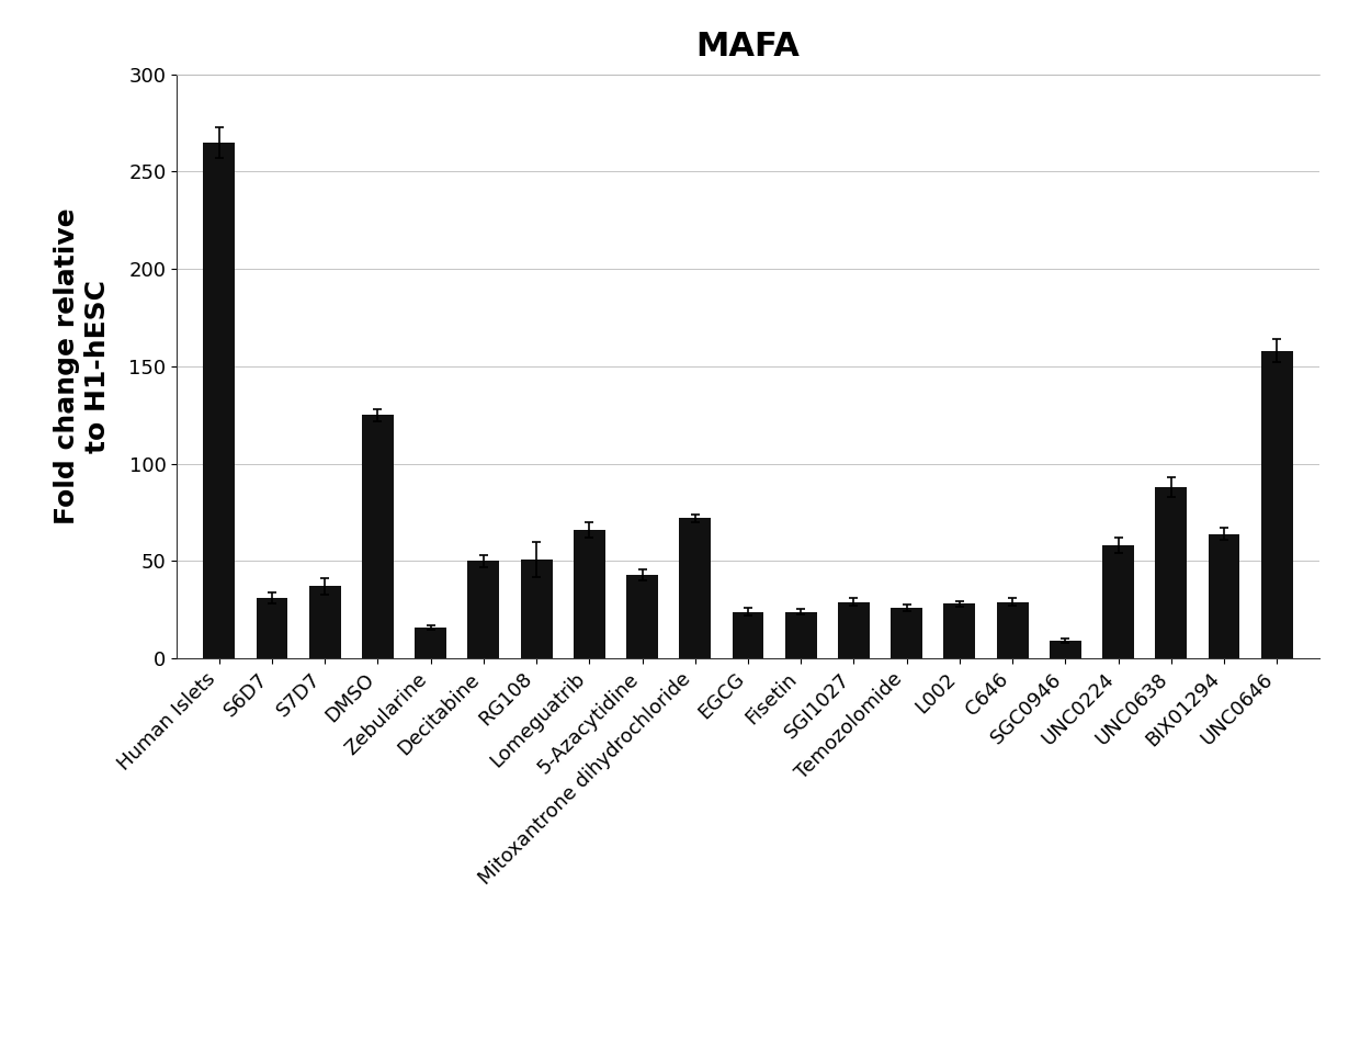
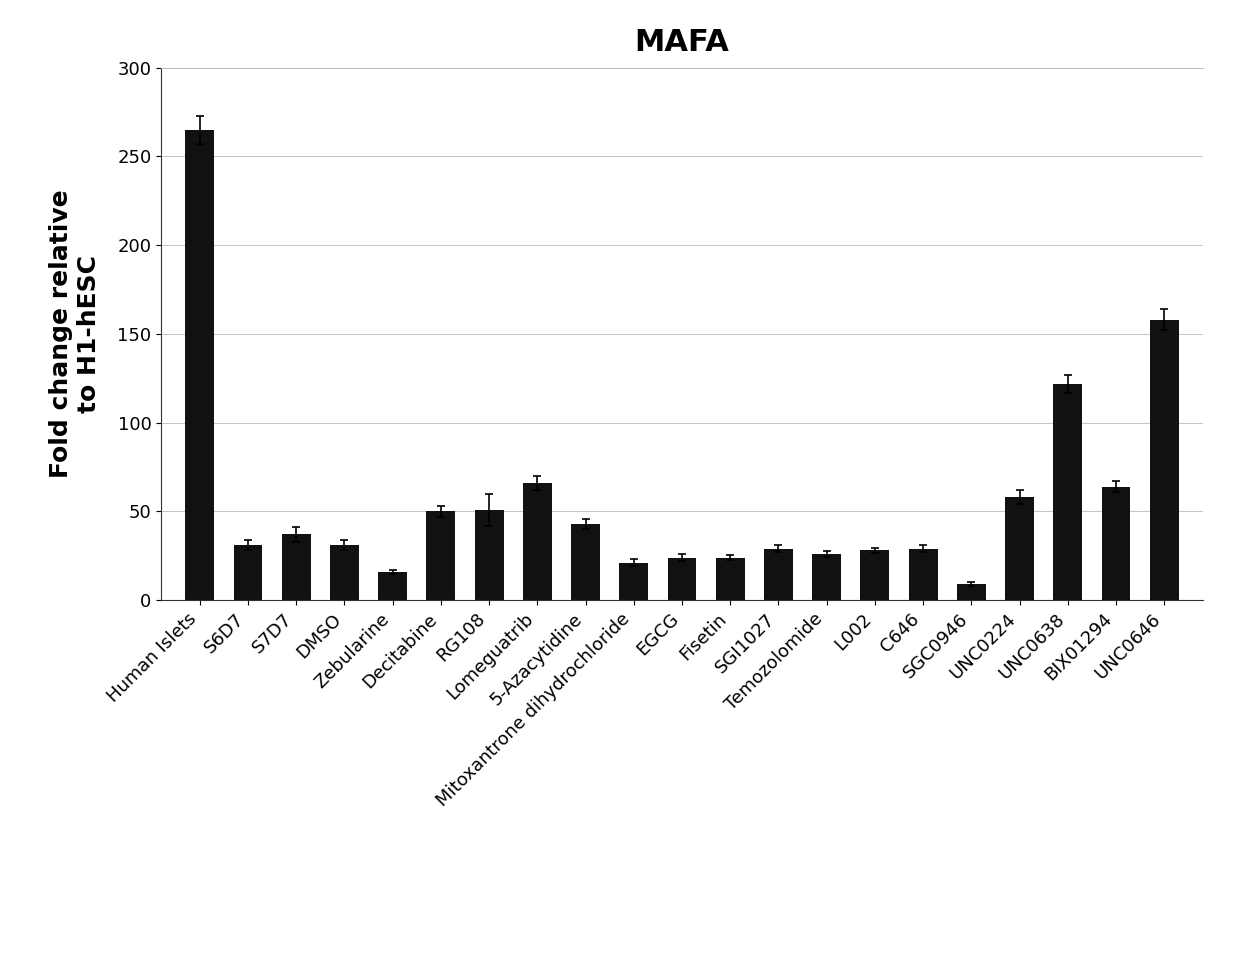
DMSO: 125 -> 31
Mitoxantrone dihydrochloride: 72 -> 21
UNC0638: 88 -> 122
